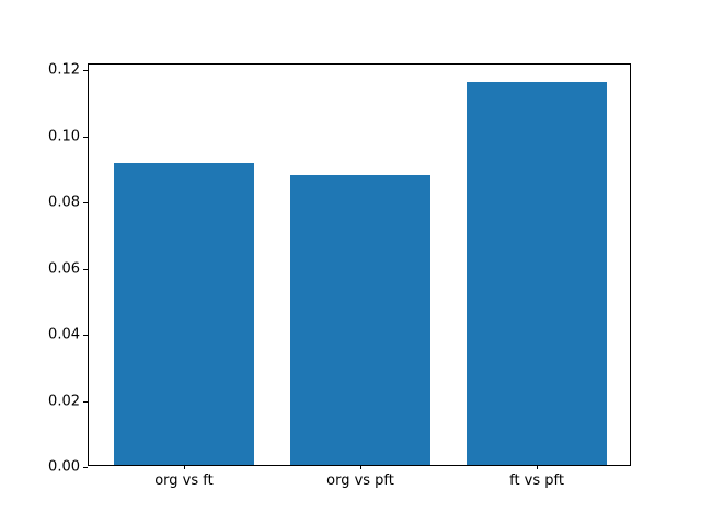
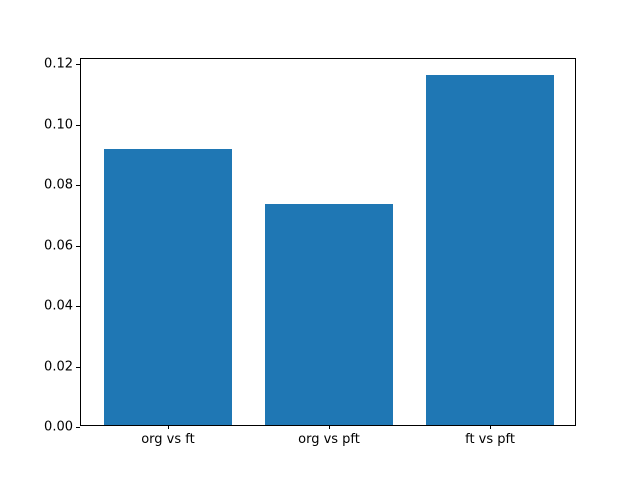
org vs pft: 0.088 -> 0.073
